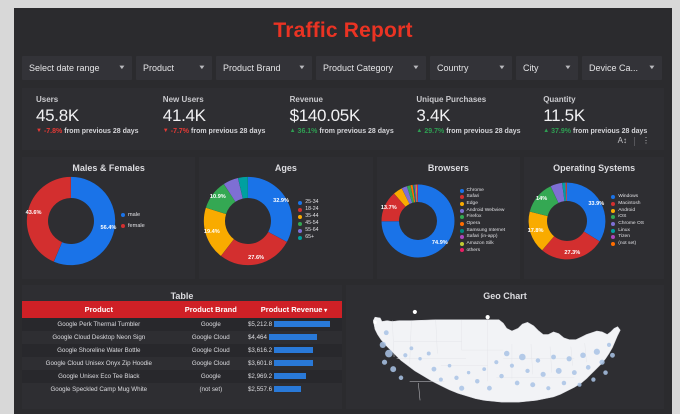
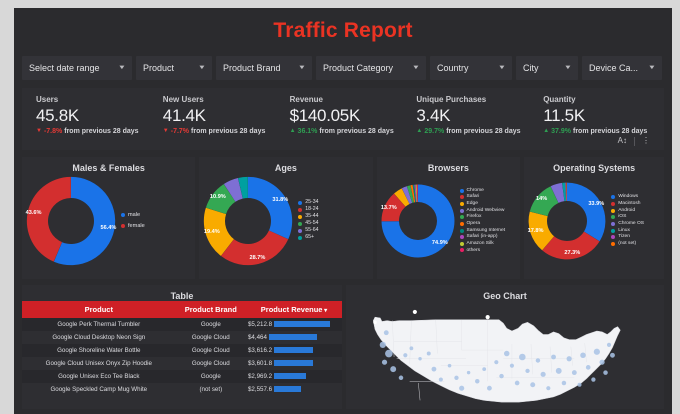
Ages/25-34: 32.9% -> 31.8%
Ages/18-24: 27.6% -> 28.7%
